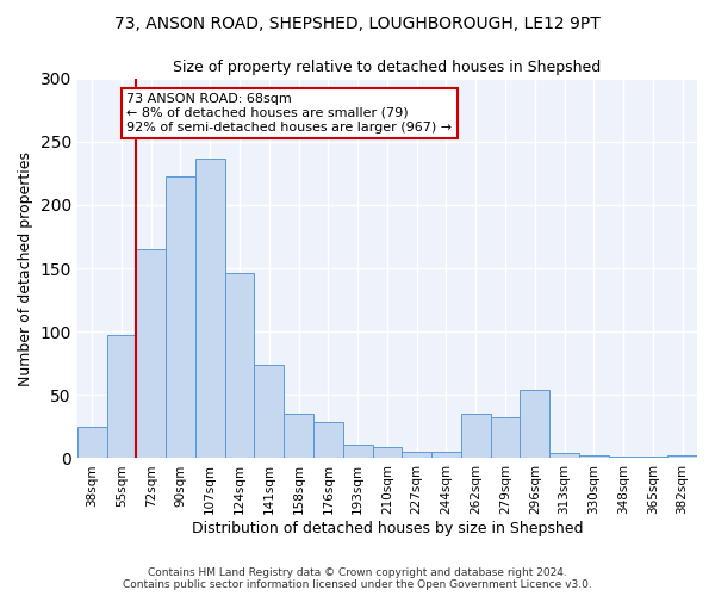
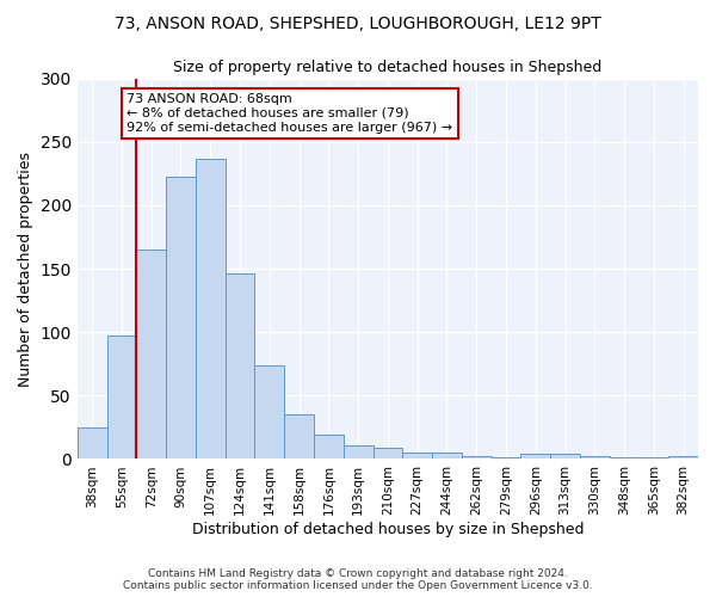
176sqm: 29 -> 19
262sqm: 35 -> 2
279sqm: 32 -> 1
296sqm: 54 -> 4
